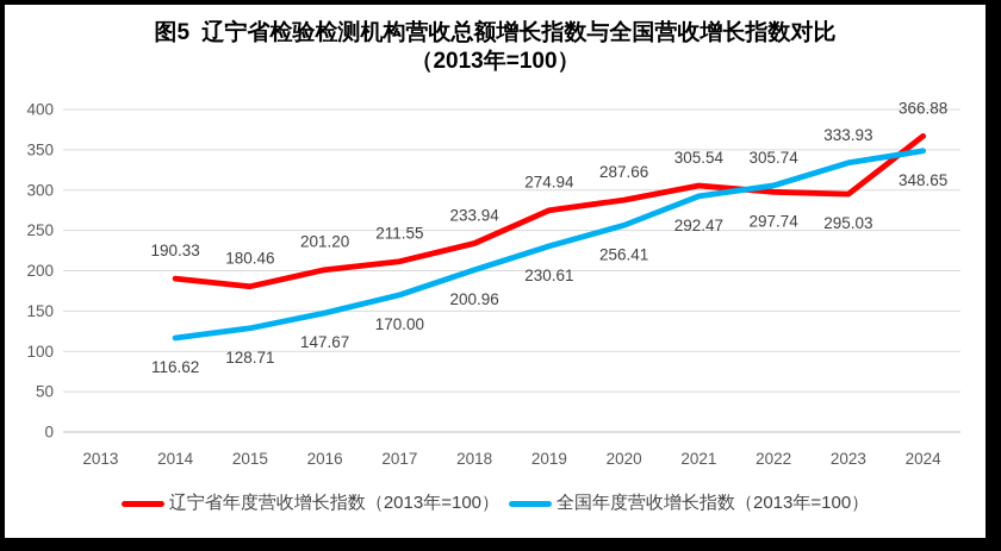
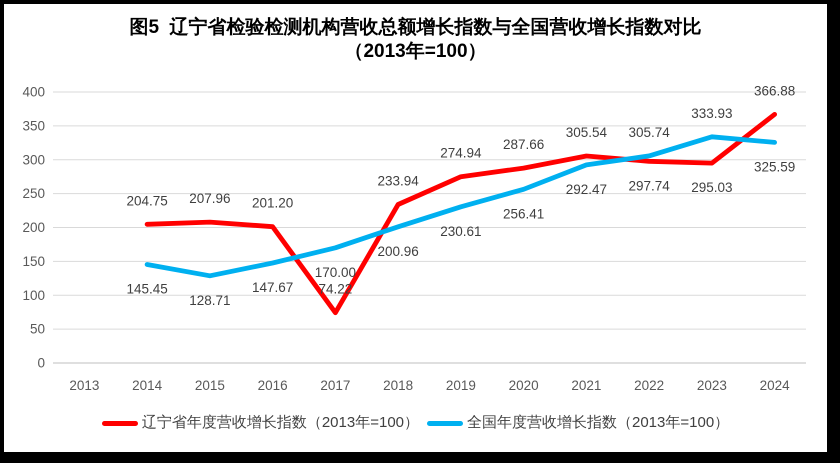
辽宁省年度营收增长指数（2013年=100）/2014: 190.33 -> 204.75
全国年度营收增长指数（2013年=100）/2014: 116.62 -> 145.45
辽宁省年度营收增长指数（2013年=100）/2015: 180.46 -> 207.96
辽宁省年度营收增长指数（2013年=100）/2017: 211.55 -> 74.22
全国年度营收增长指数（2013年=100）/2024: 348.65 -> 325.59
